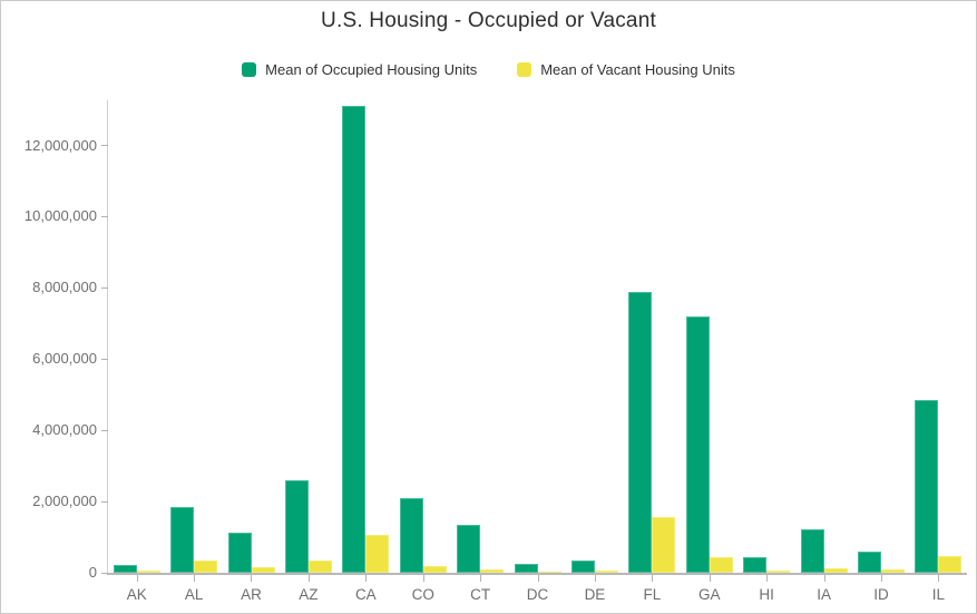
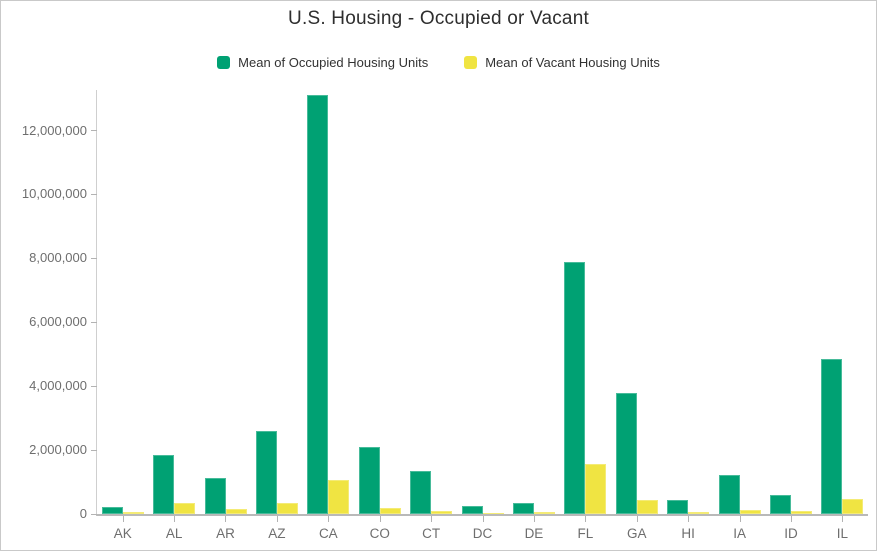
Mean of Occupied Housing Units/GA: 7200000 -> 3800000
